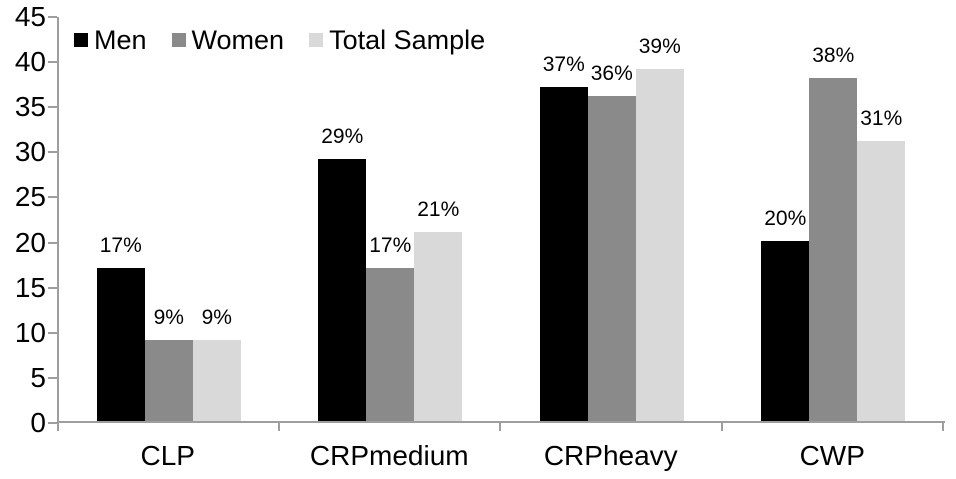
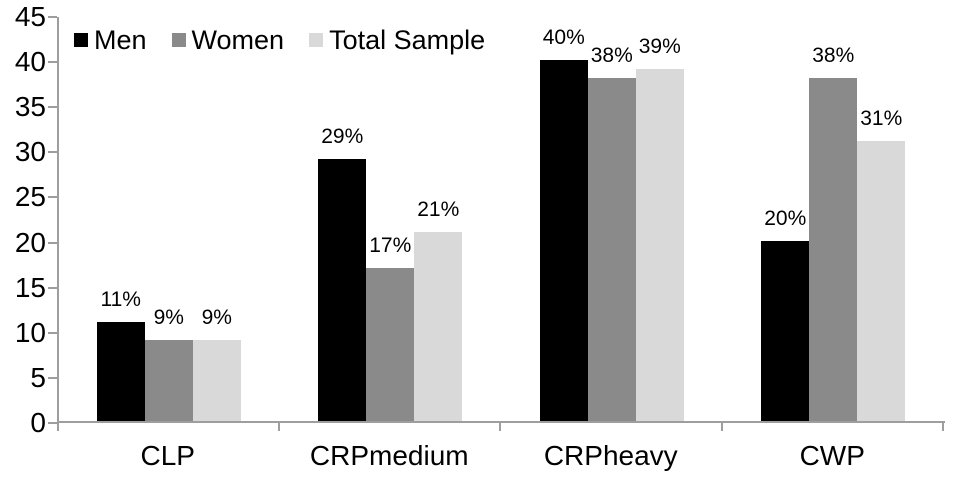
Men/CLP: 17% -> 11%
Men/CRPheavy: 37% -> 40%
Women/CRPheavy: 36% -> 38%
